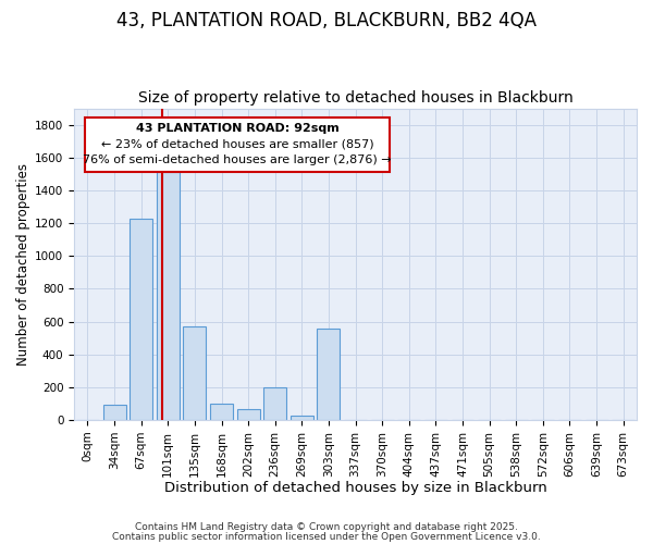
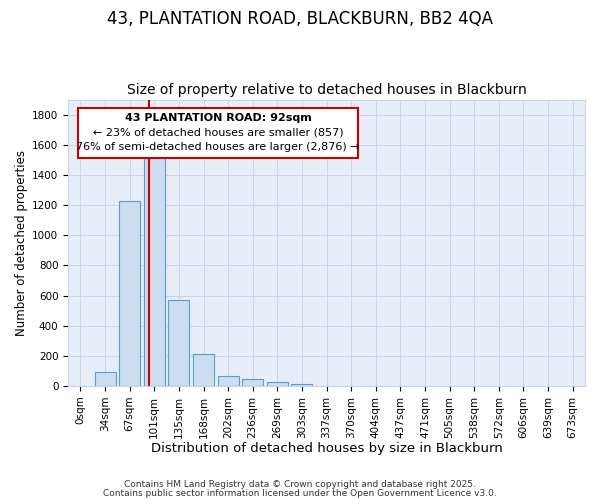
168sqm: 100 -> 210
236sqm: 200 -> 40
303sqm: 560 -> 10
